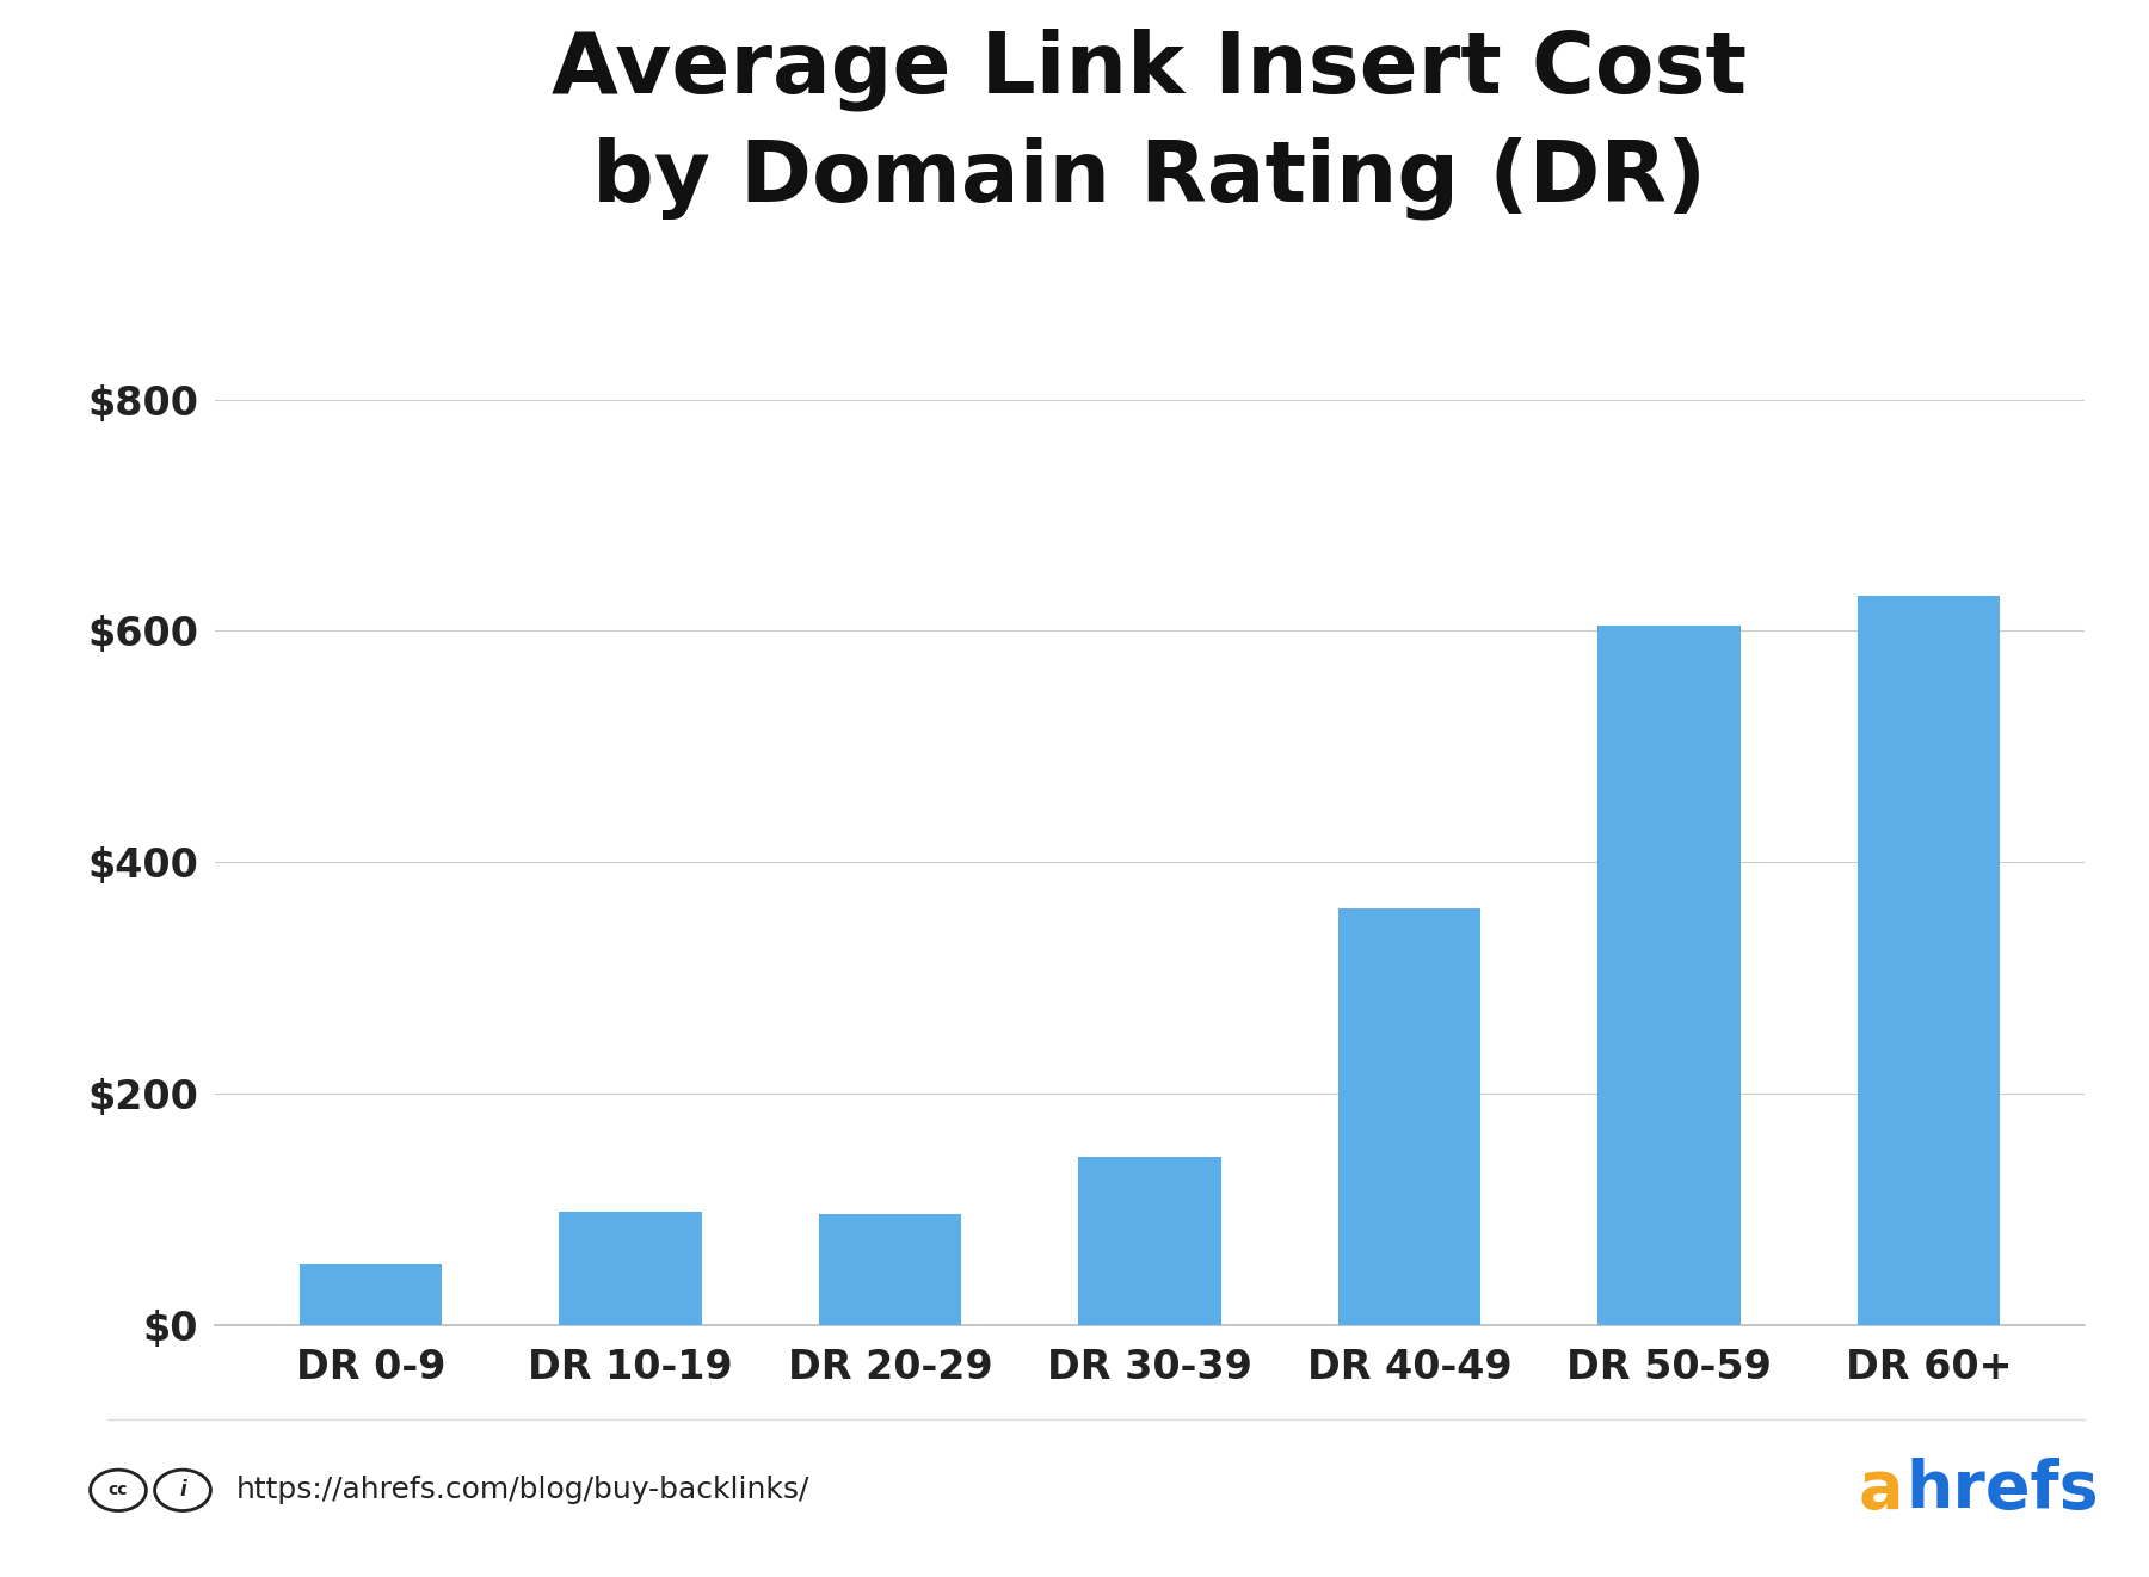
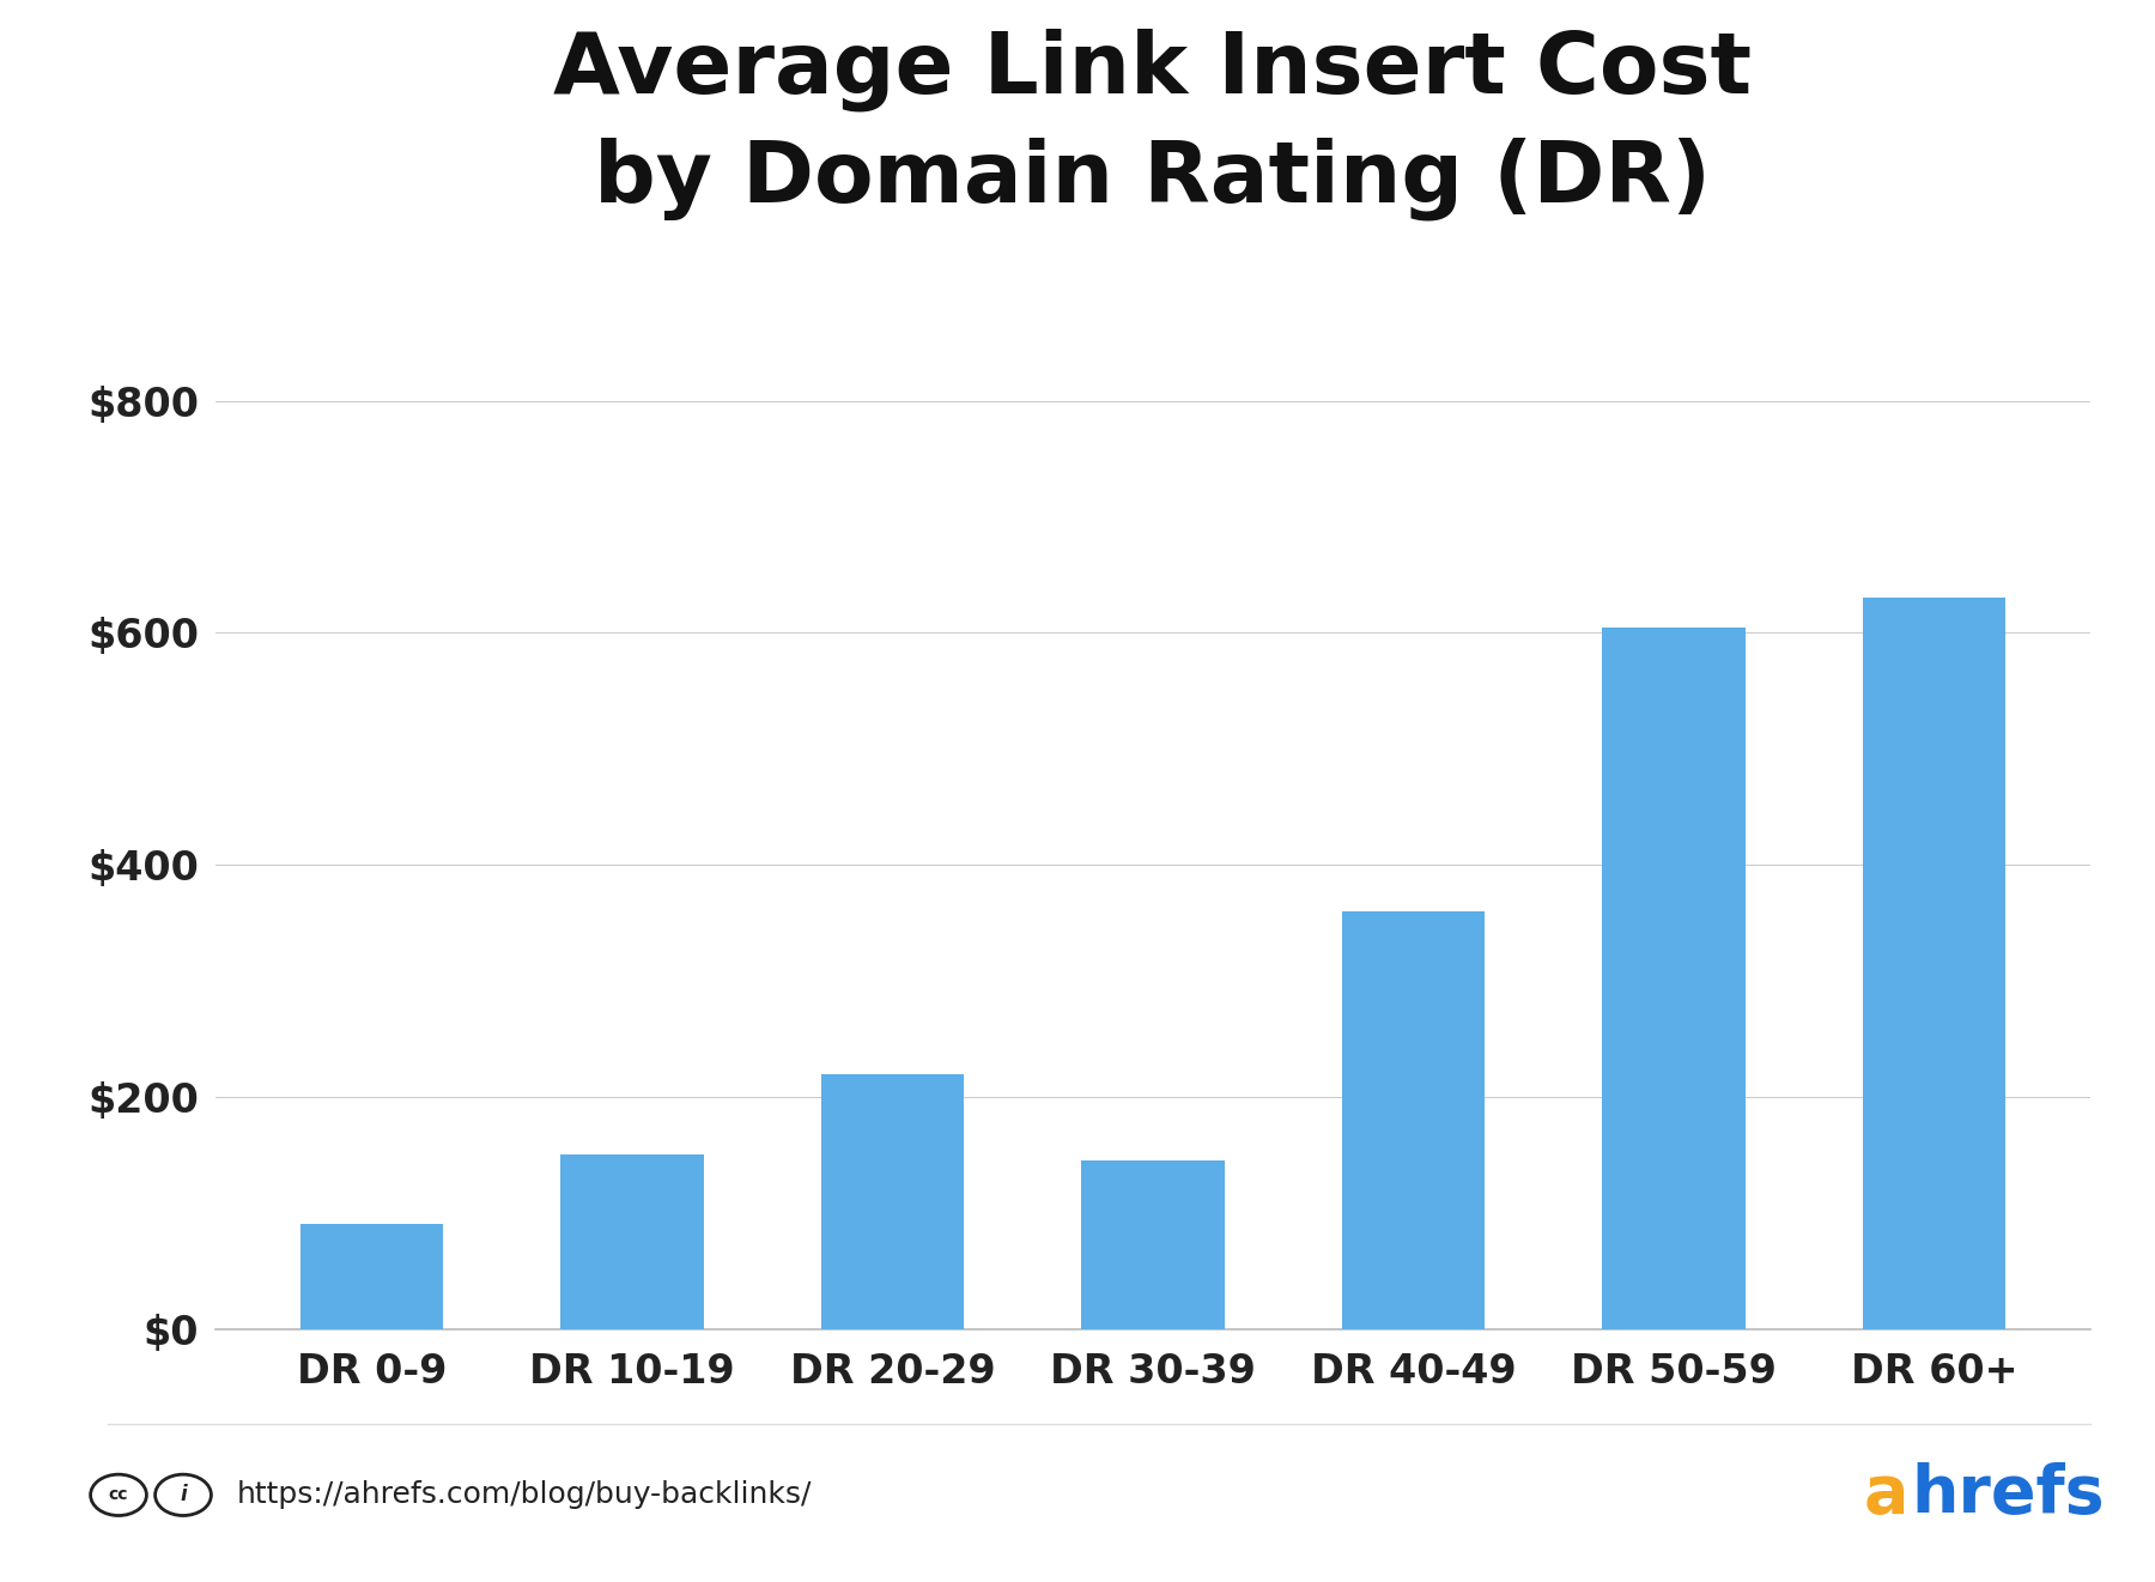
DR 0-9: $52 -> $90
DR 10-19: $98 -> $150
DR 20-29: $96 -> $220
